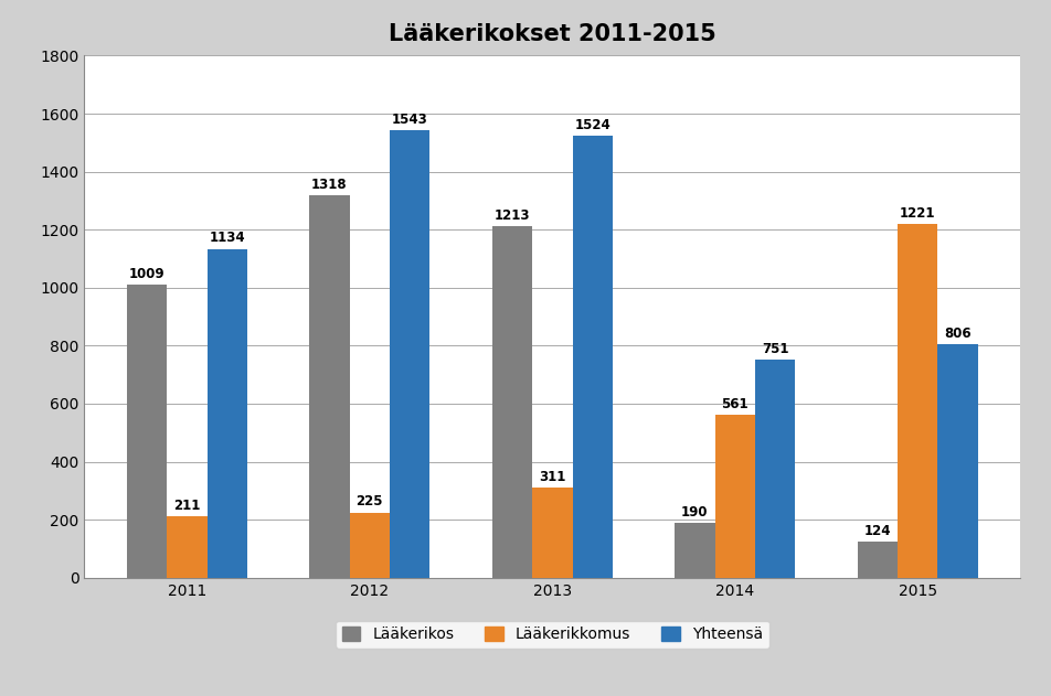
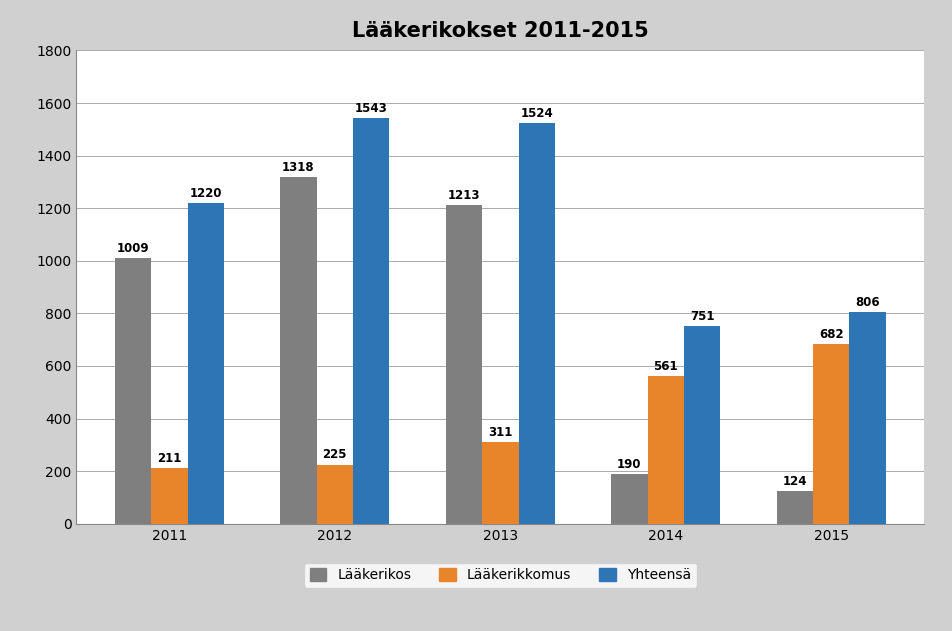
Yhteensä/2011: 1134 -> 1220
Lääkerikkomus/2015: 1221 -> 682
